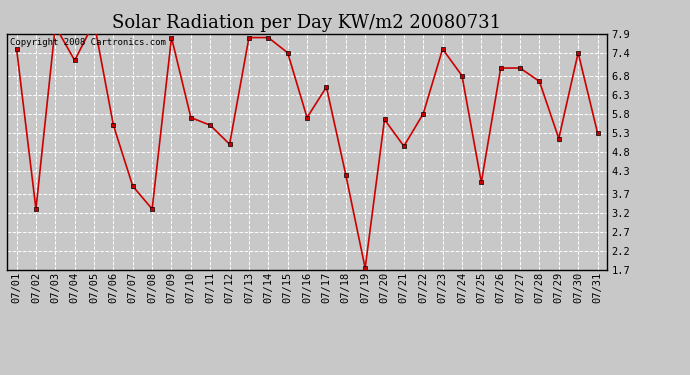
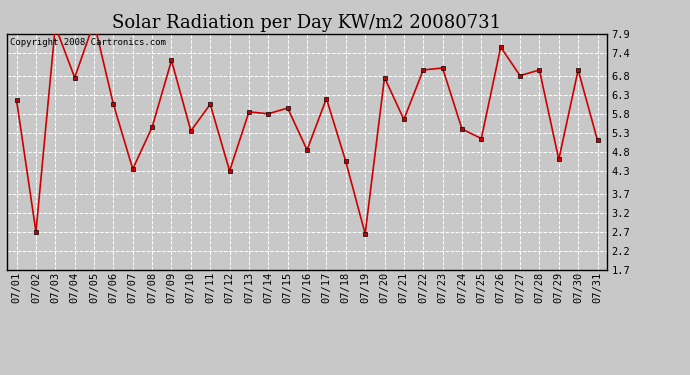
07/01: 7.50 -> 6.15
07/02: 3.30 -> 2.70
07/04: 7.20 -> 6.75
07/06: 5.50 -> 6.05
07/07: 3.90 -> 4.35
07/08: 3.30 -> 5.45
07/09: 7.80 -> 7.20
07/10: 5.70 -> 5.35
07/11: 5.50 -> 6.05
07/12: 5.00 -> 4.30
07/13: 7.80 -> 5.85
07/14: 7.80 -> 5.80
07/15: 7.40 -> 5.95
07/16: 5.70 -> 4.85
07/17: 6.50 -> 6.20
07/18: 4.20 -> 4.55
07/19: 1.75 -> 2.65
07/20: 5.65 -> 6.75
07/21: 4.95 -> 5.65
07/22: 5.80 -> 6.95
07/23: 7.50 -> 7.00
07/24: 6.80 -> 5.40
07/25: 4.00 -> 5.15
07/26: 7.00 -> 7.55
07/27: 7.00 -> 6.80
07/28: 6.65 -> 6.95
07/29: 5.15 -> 4.60
07/30: 7.40 -> 6.95
07/31: 5.30 -> 5.10
